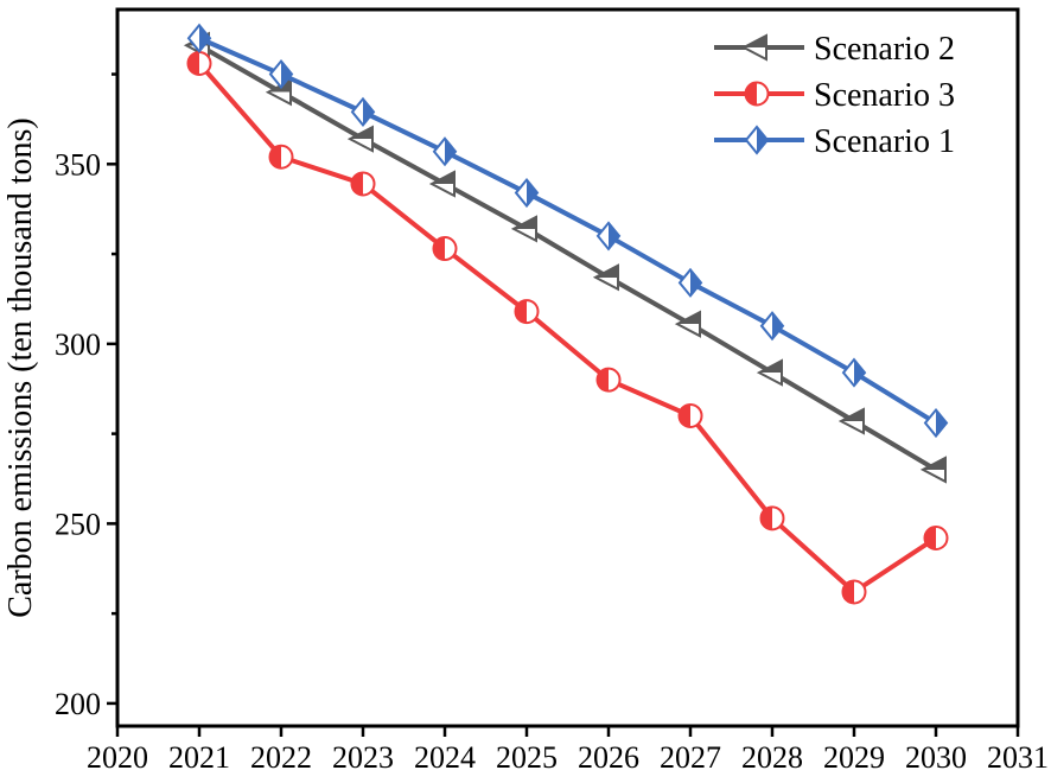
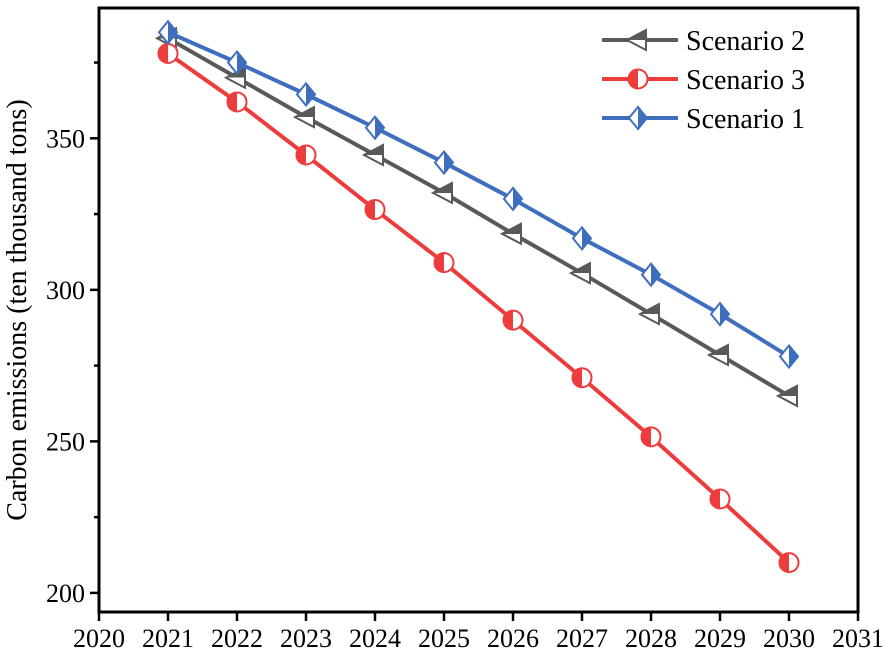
Scenario 3/2022: 352 -> 362
Scenario 3/2027: 280 -> 271
Scenario 3/2030: 246 -> 210
